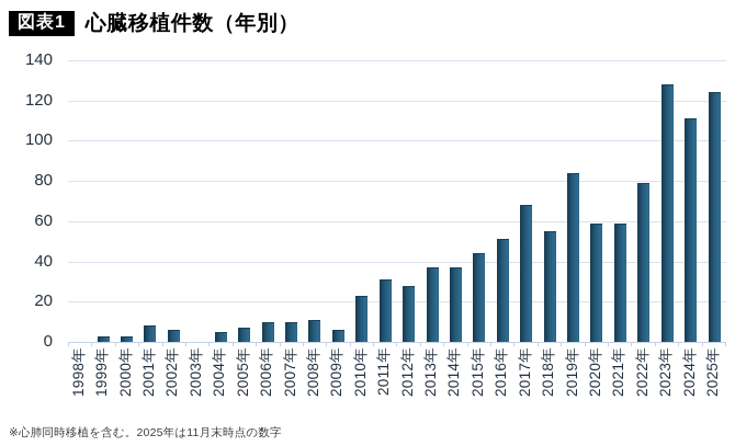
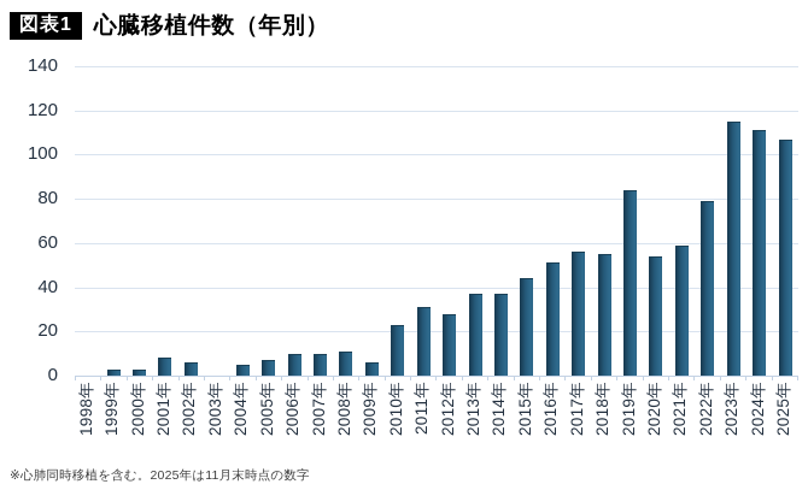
2017年: 68 -> 56
2020年: 59 -> 54
2023年: 128 -> 115
2025年: 124 -> 107
